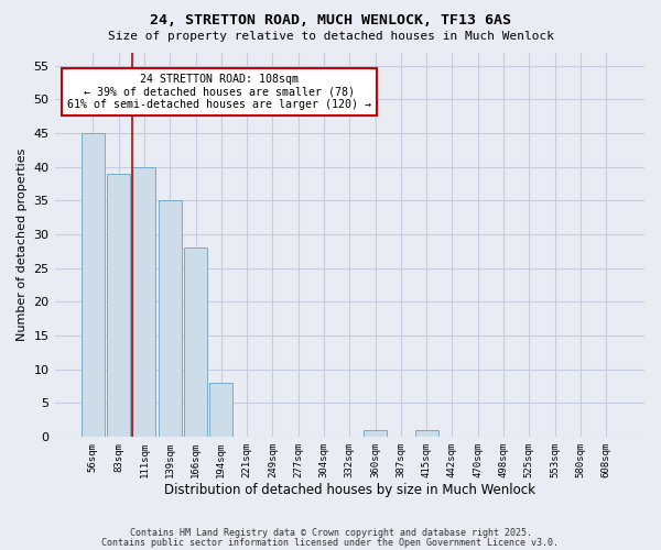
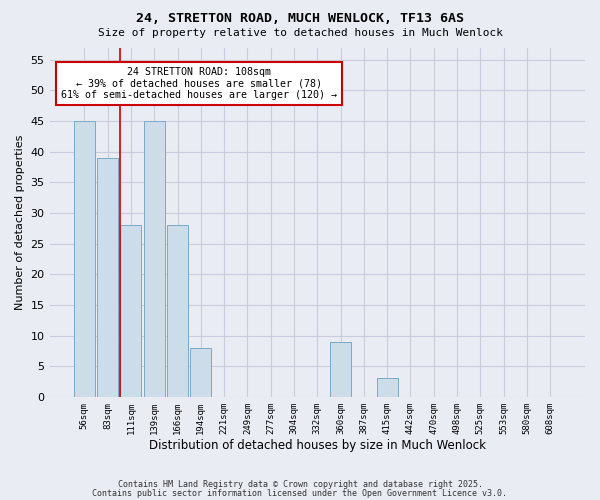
111sqm: 40 -> 28
139sqm: 35 -> 45
360sqm: 1 -> 9
415sqm: 1 -> 3
